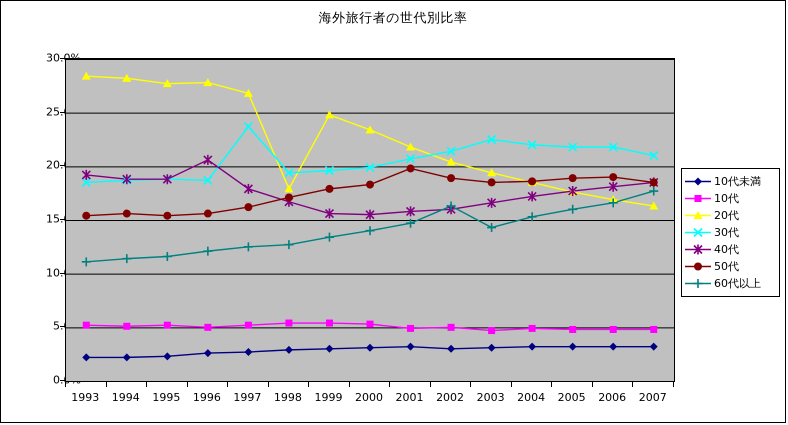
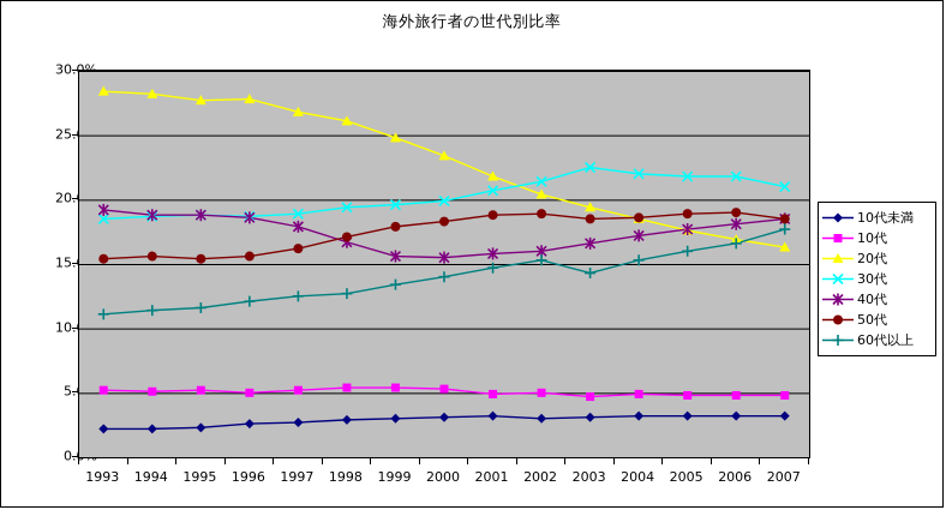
40代/1996: 20.6% -> 18.6%
30代/1997: 23.7% -> 18.9%
20代/1998: 17.9% -> 26.1%
50代/2001: 19.8% -> 18.8%
60代以上/2002: 16.3% -> 15.3%
